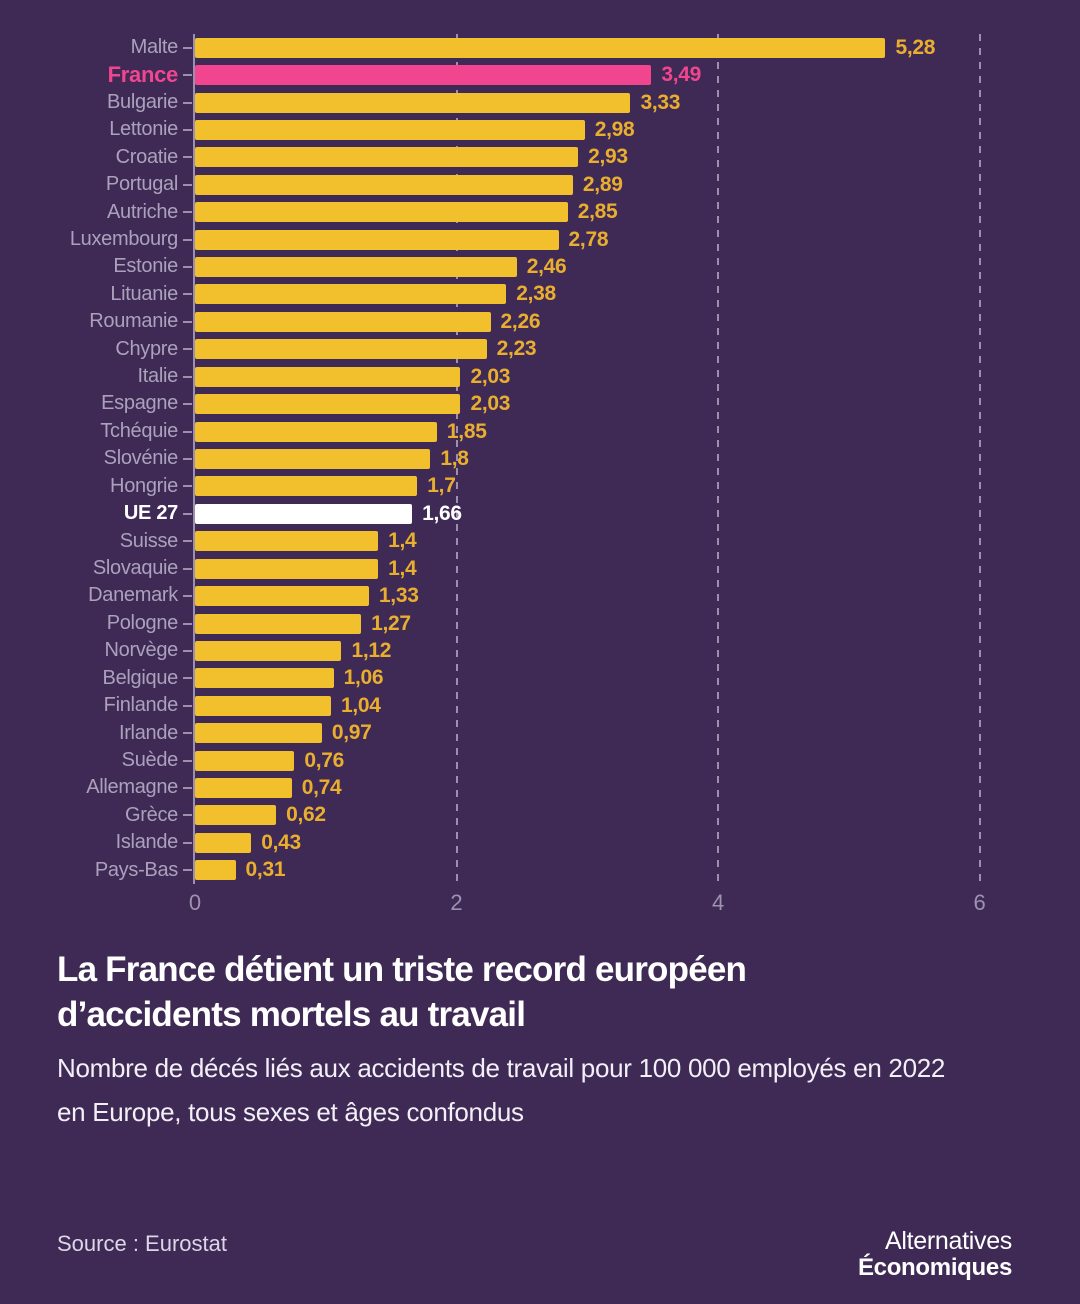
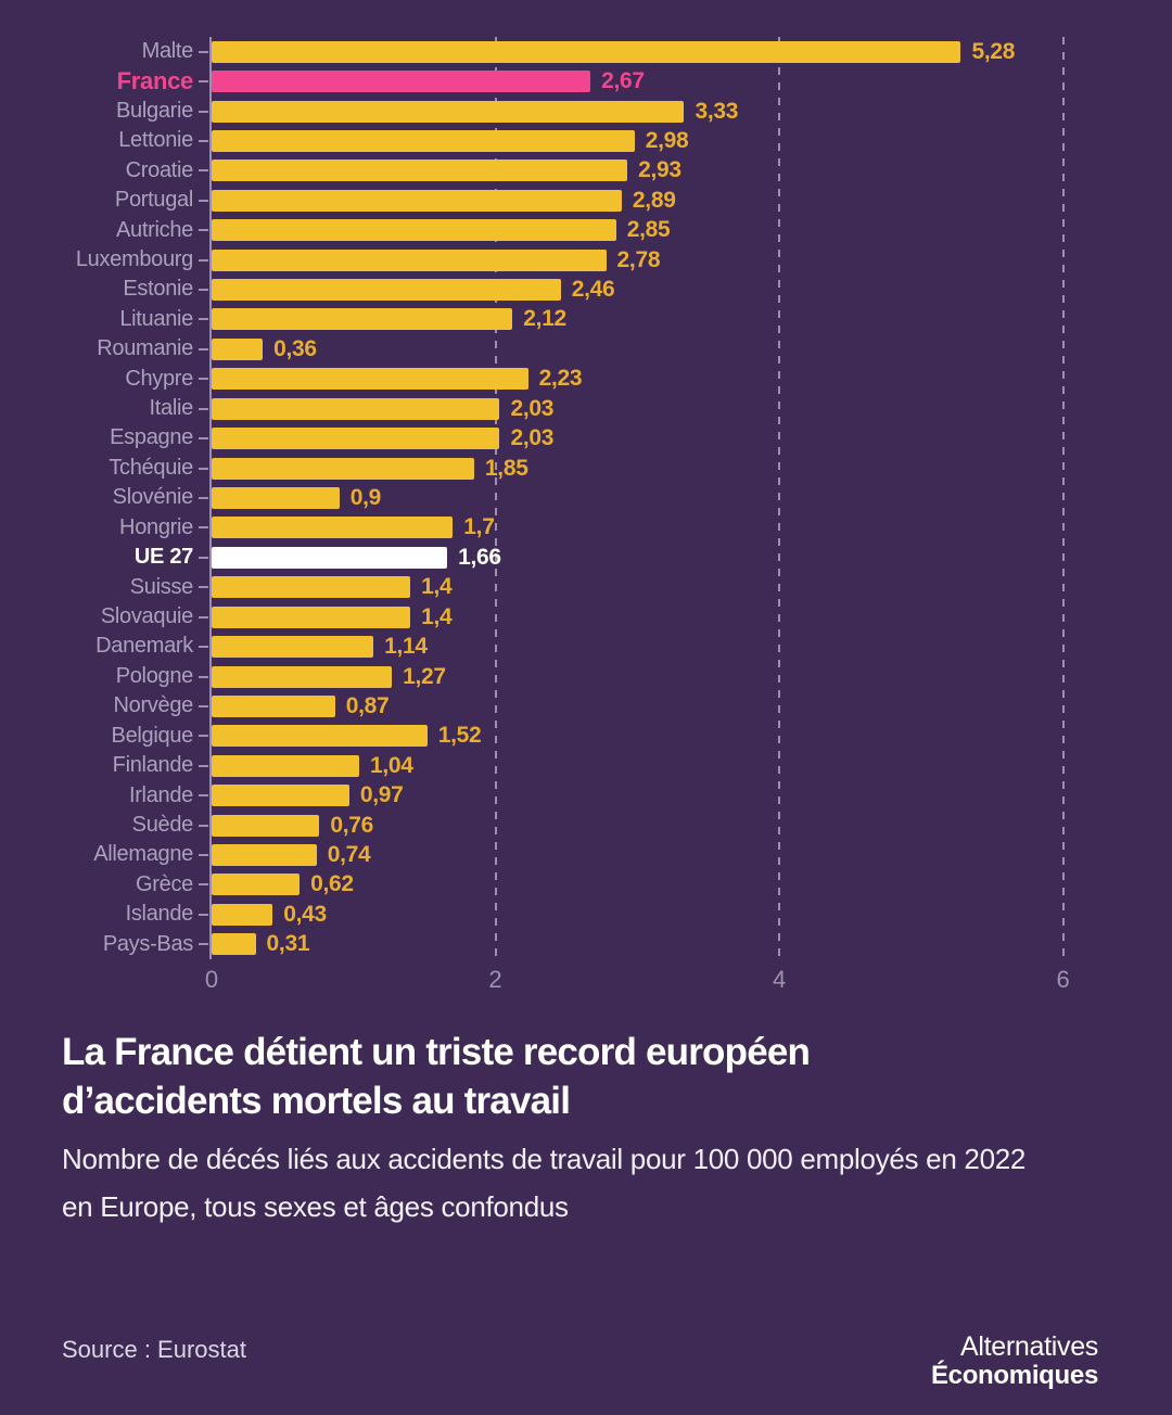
France: 3,49 -> 2,67
Lituanie: 2,38 -> 2,12
Roumanie: 2,26 -> 0,36
Slovénie: 1,8 -> 0,9
Danemark: 1,33 -> 1,14
Norvège: 1,12 -> 0,87
Belgique: 1,06 -> 1,52
